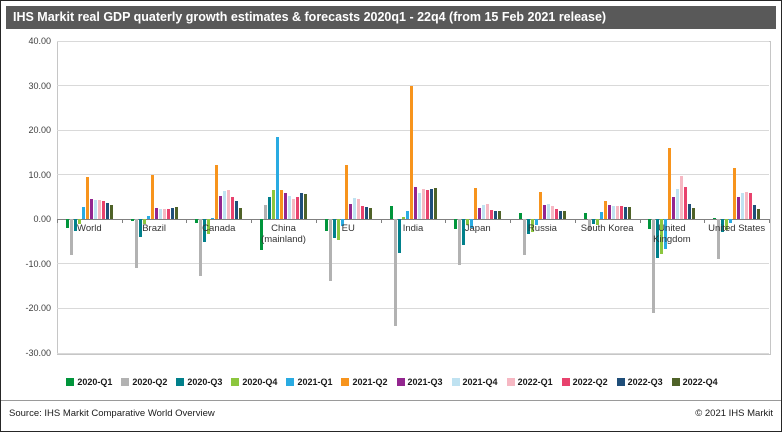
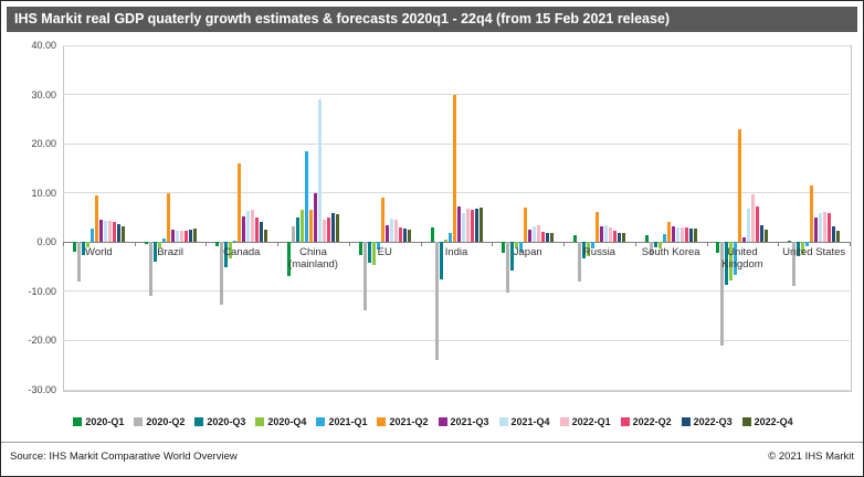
2021-Q2/Canada: 12 -> 16
2021-Q3/China (mainland): 6 -> 10
2021-Q4/China (mainland): 5 -> 29
2021-Q2/EU: 12 -> 9
2021-Q2/United Kingdom: 16 -> 23
2021-Q3/United Kingdom: 5 -> 1
